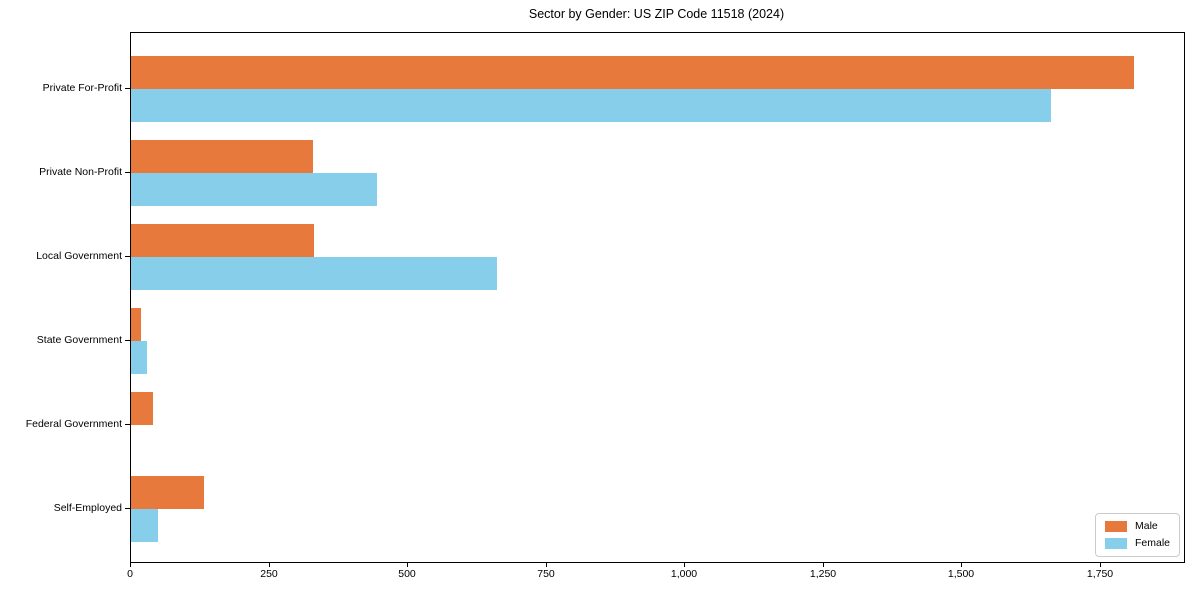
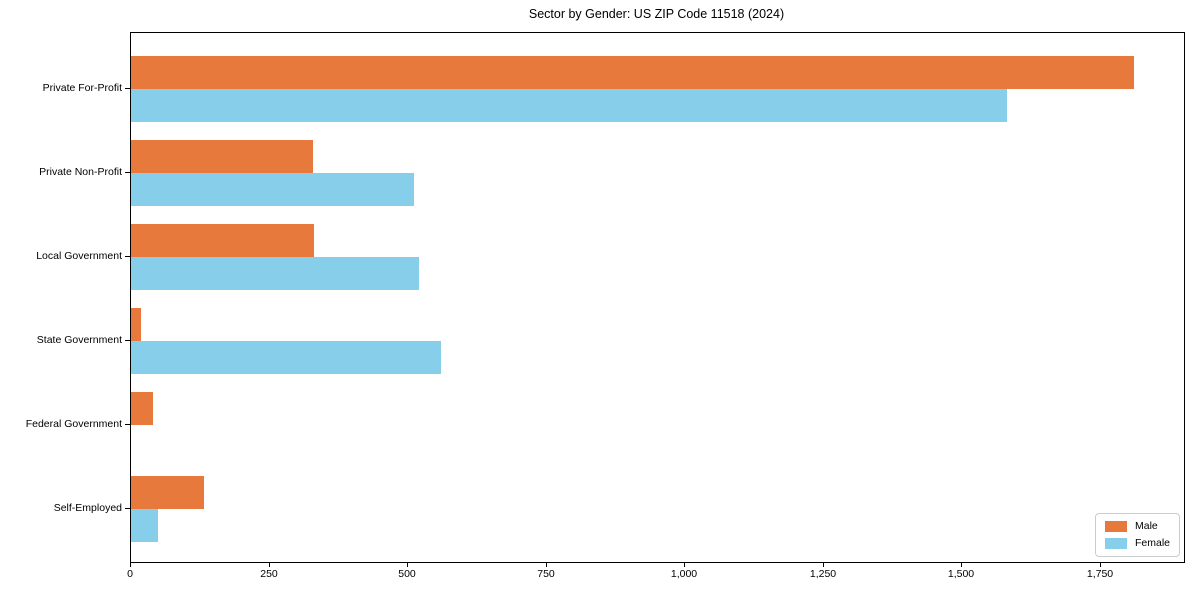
Female/Private For-Profit: 1660 -> 1580
Female/Private Non-Profit: 440 -> 510
Female/Local Government: 660 -> 520
Female/State Government: 30 -> 560
